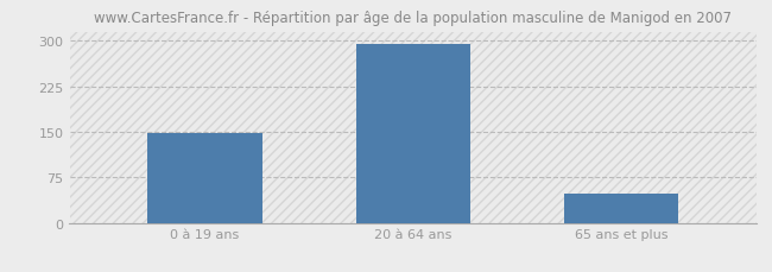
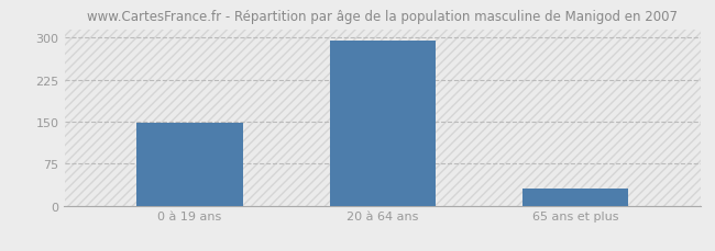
65 ans et plus: 48 -> 30
